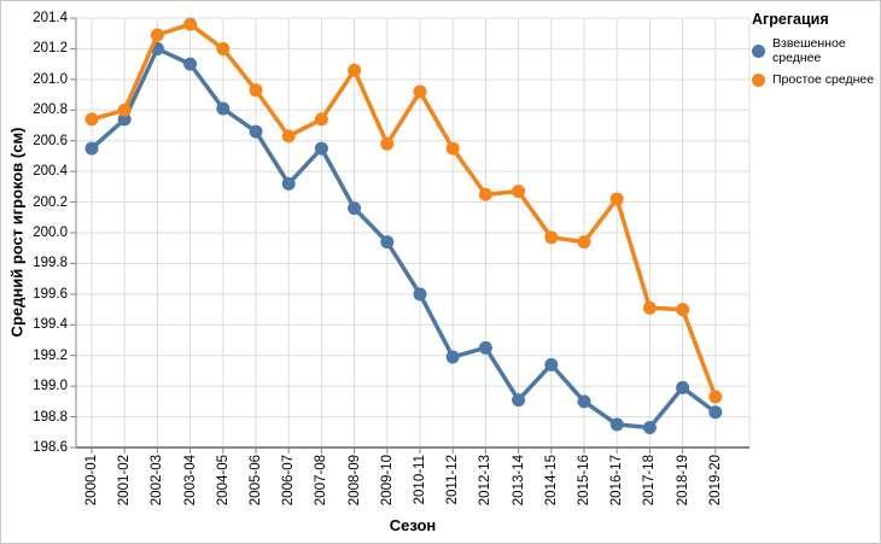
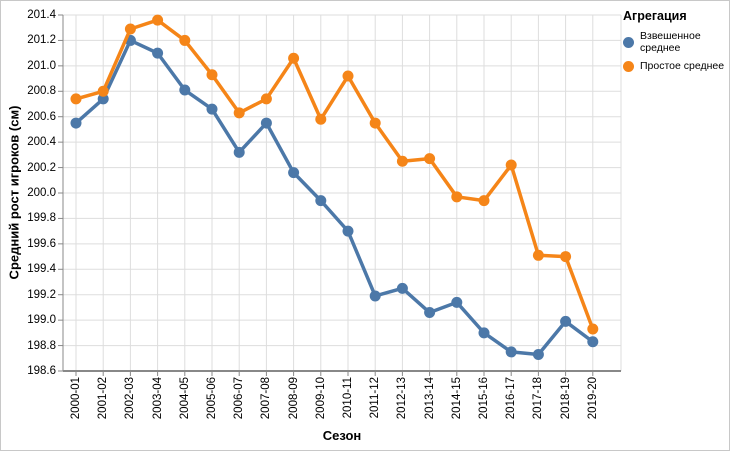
Взвешенное среднее/2010-11: 199.60 -> 199.70
Взвешенное среднее/2013-14: 198.91 -> 199.06
